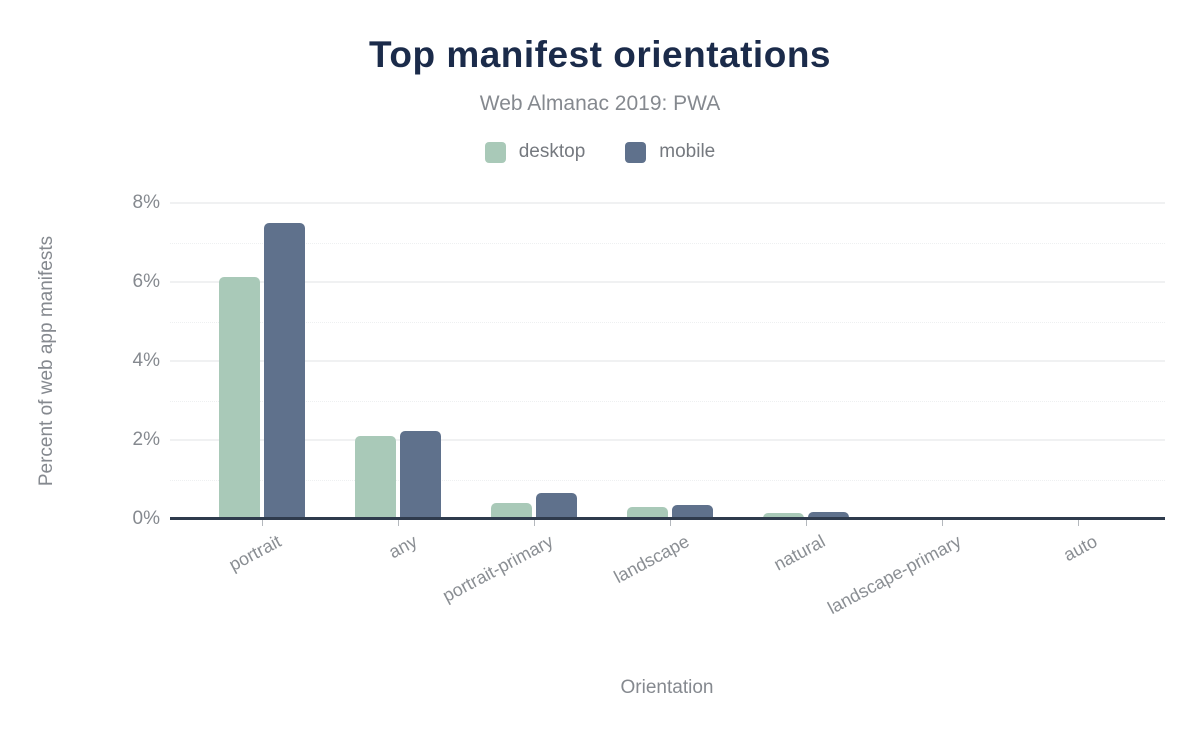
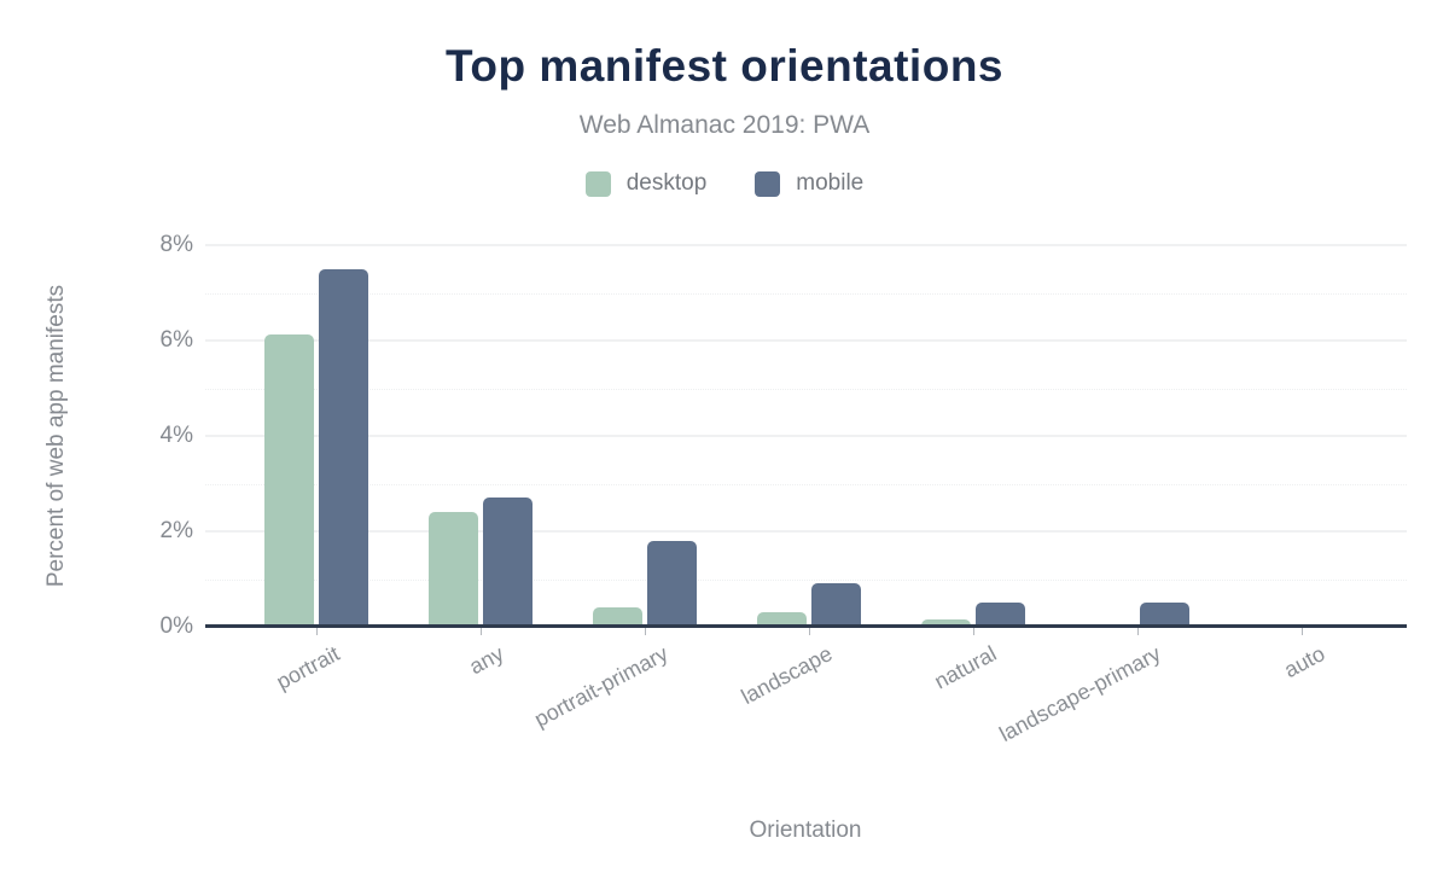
desktop/any: 2.1% -> 2.4%
mobile/any: 2.2% -> 2.7%
mobile/portrait-primary: 0.7% -> 1.8%
mobile/landscape: 0.4% -> 0.9%
mobile/natural: 0.2% -> 0.5%
mobile/landscape-primary: 0.1% -> 0.5%
